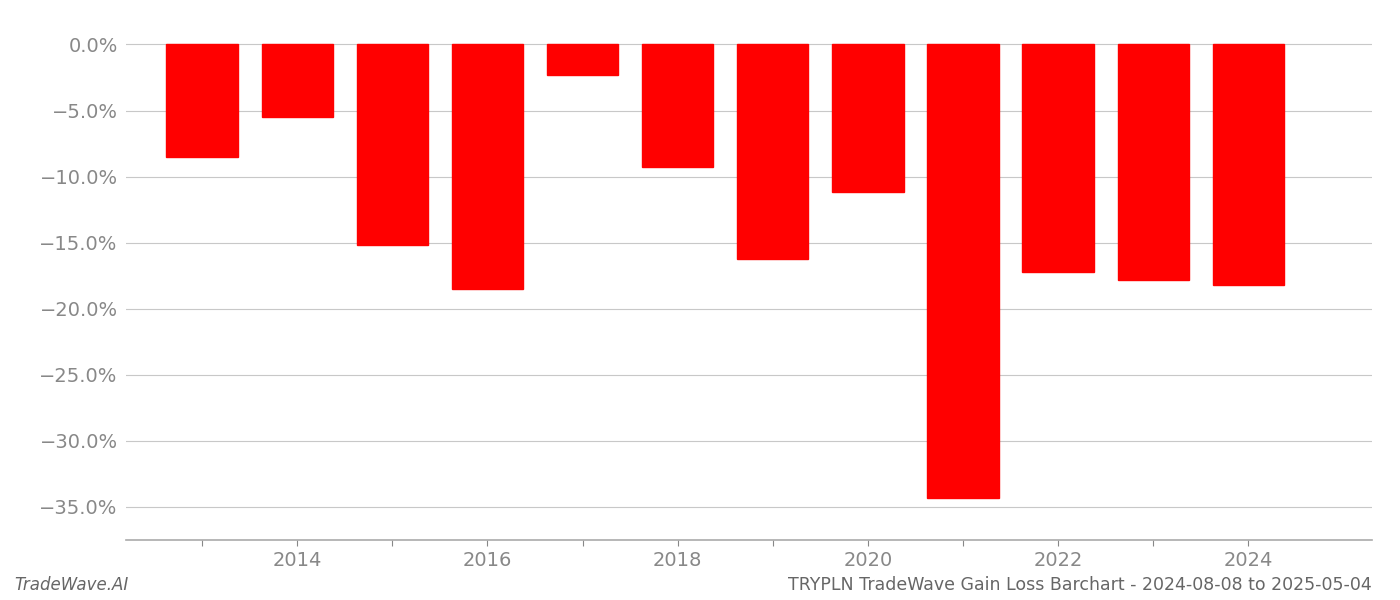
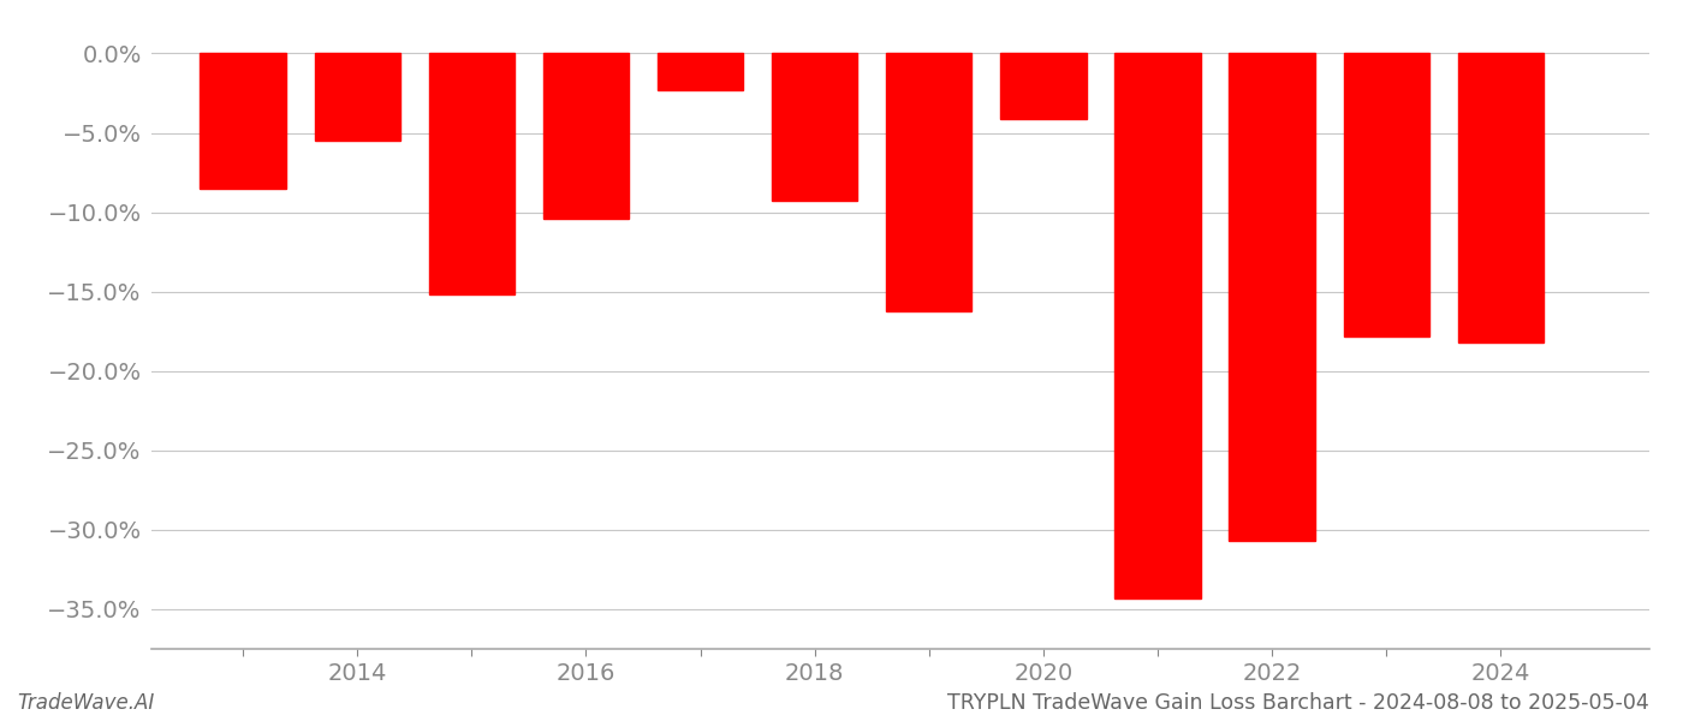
2016: -18.5% -> -10.4%
2020: -11.2% -> -4.1%
2022: -17.2% -> -30.7%
